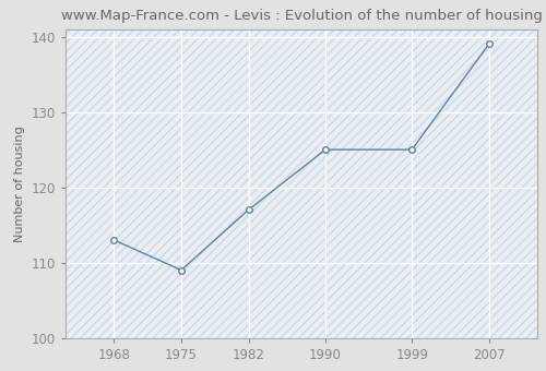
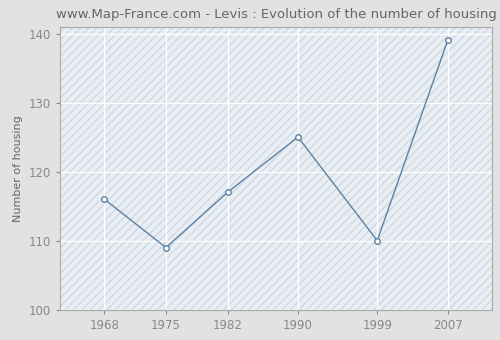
1968: 113 -> 116
1999: 125 -> 110
